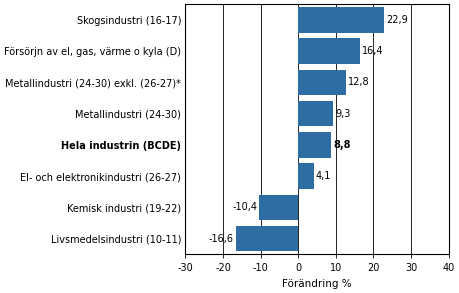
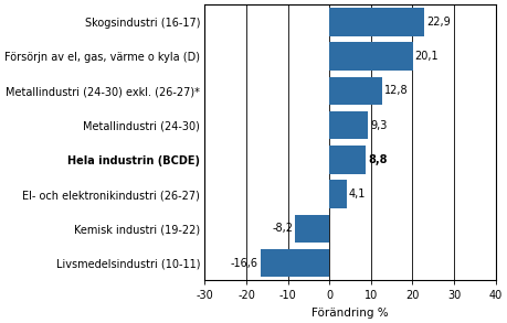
Försörjn av el, gas, värme o kyla (D): 16,4 -> 20,1
Kemisk industri (19-22): -10,4 -> -8,2
